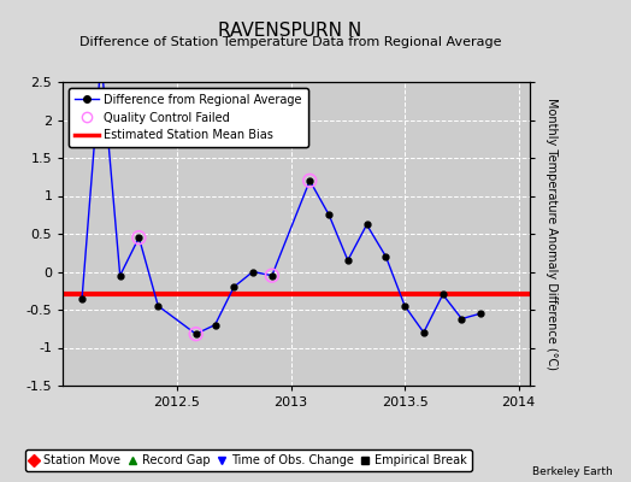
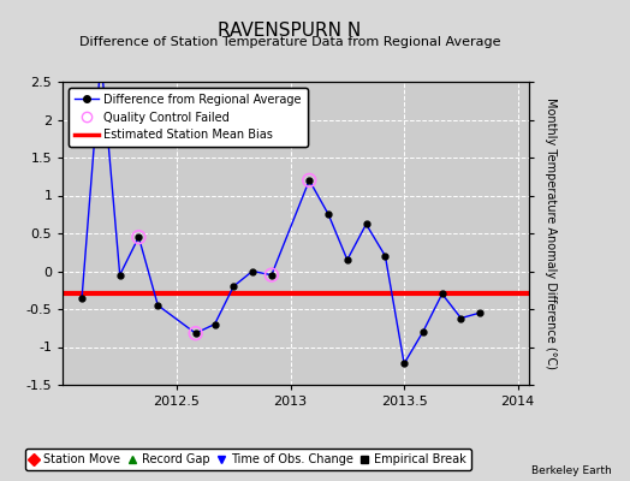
Time of Obs. Change/2013.5: -0.45 -> -1.22
